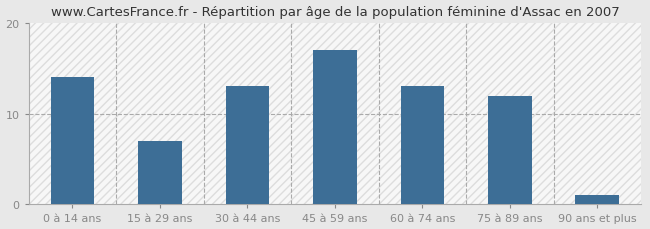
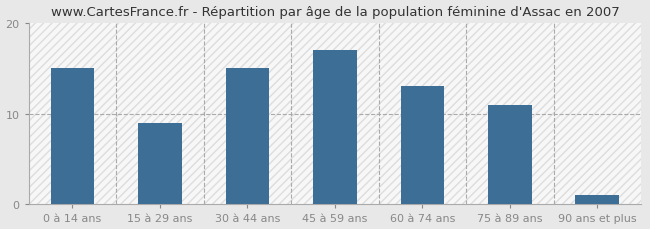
0 à 14 ans: 14 -> 15
15 à 29 ans: 7 -> 9
30 à 44 ans: 13 -> 15
75 à 89 ans: 12 -> 11
